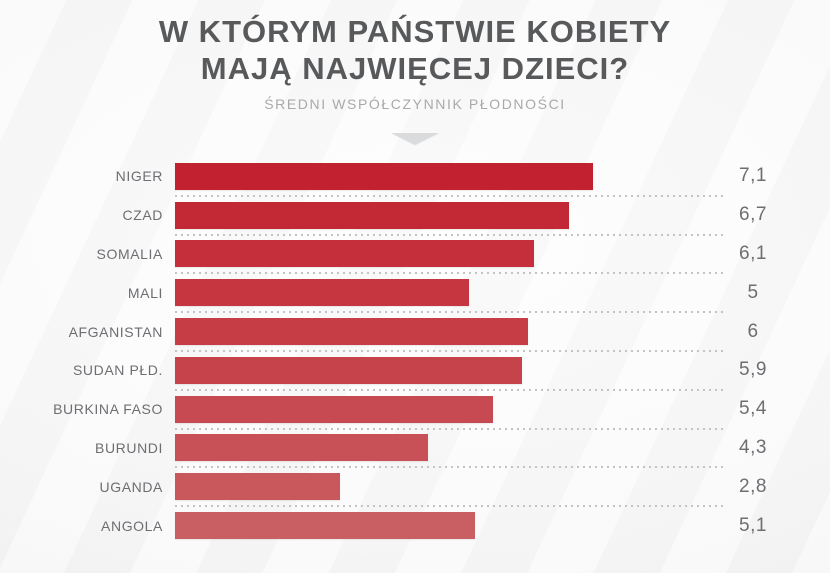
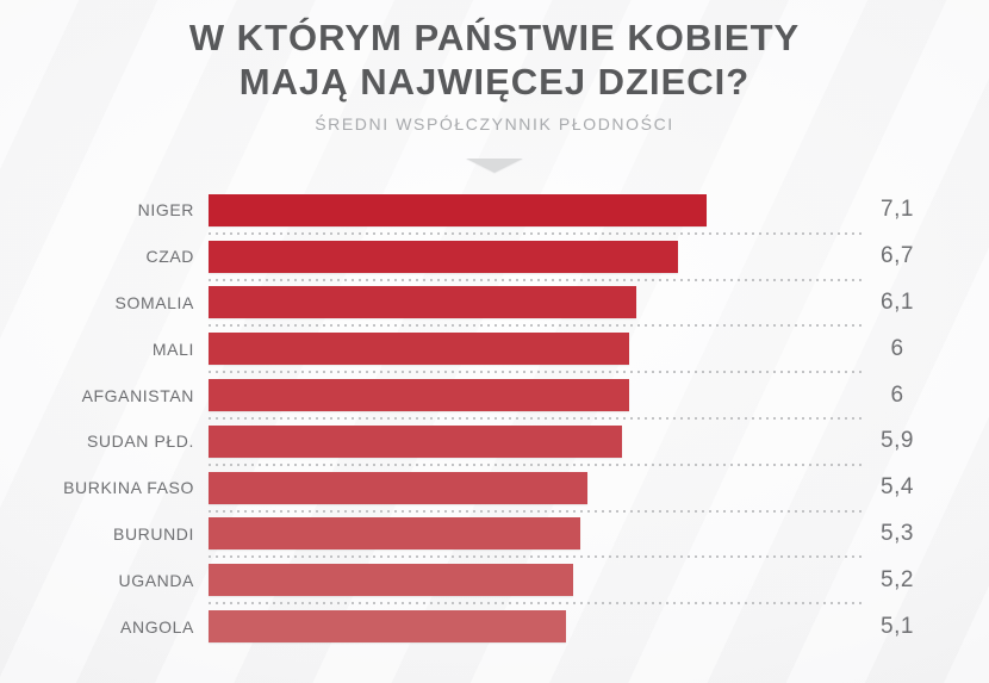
MALI: 5 -> 6
BURUNDI: 4,3 -> 5,3
UGANDA: 2,8 -> 5,2
